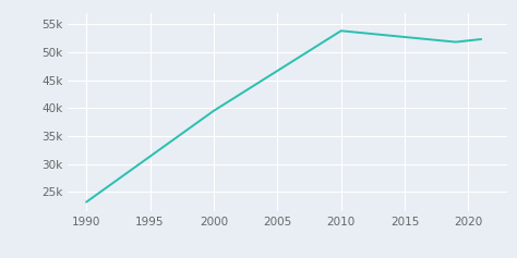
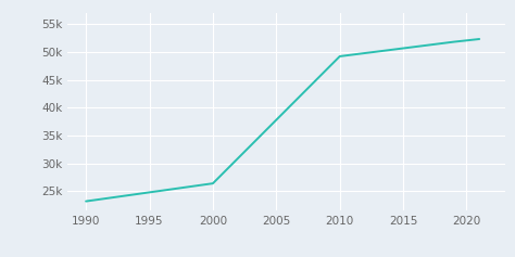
2000: 39.5k -> 26.4k
2010: 53.8k -> 49.2k
